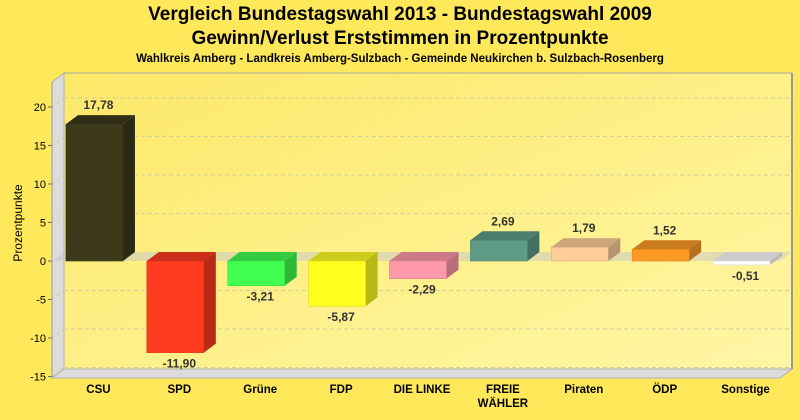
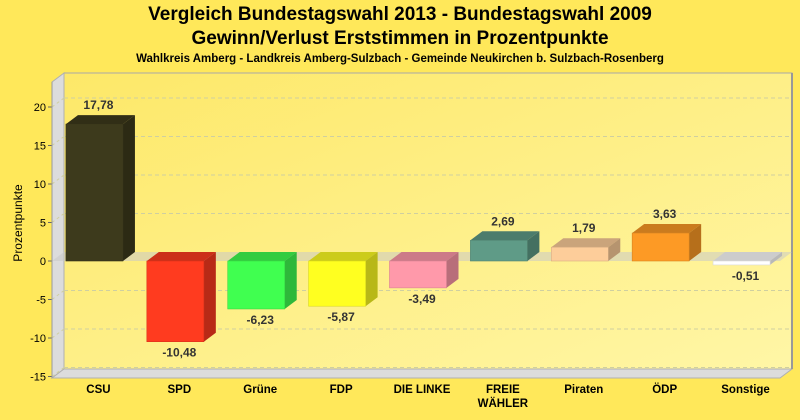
SPD: -11,90 -> -10,48
Grüne: -3,21 -> -6,23
DIE LINKE: -2,29 -> -3,49
ÖDP: 1,52 -> 3,63
